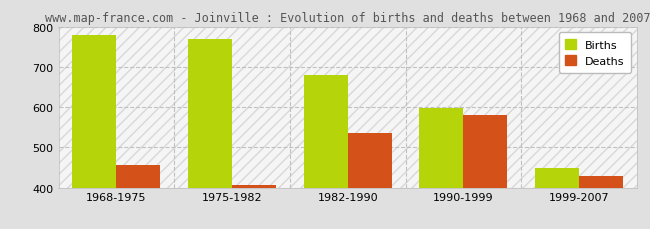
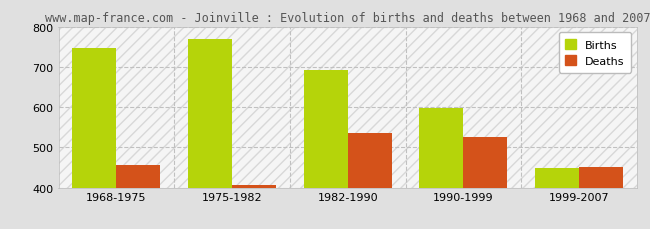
Births/1968-1975: 780 -> 748
Births/1982-1990: 680 -> 693
Deaths/1990-1999: 580 -> 525
Deaths/1999-2007: 430 -> 450
